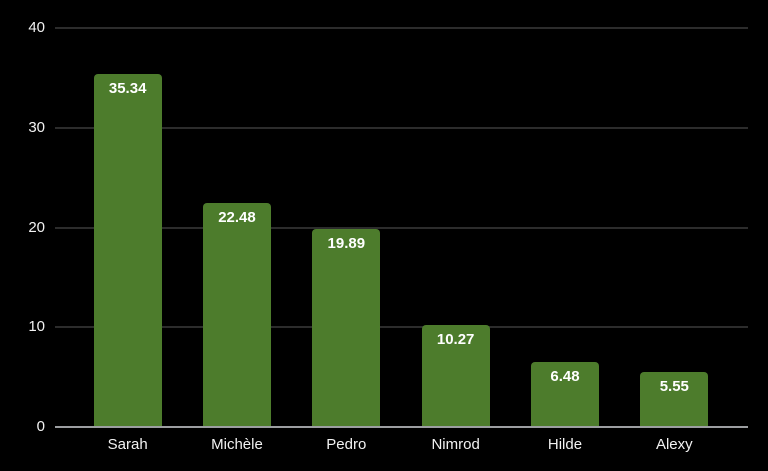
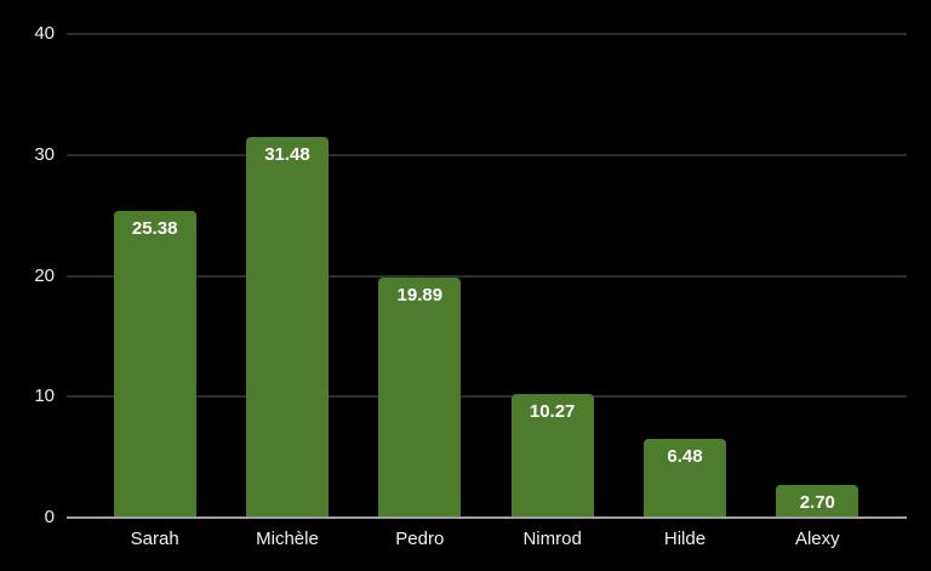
Sarah: 35.34 -> 25.38
Michèle: 22.48 -> 31.48
Alexy: 5.55 -> 2.70
